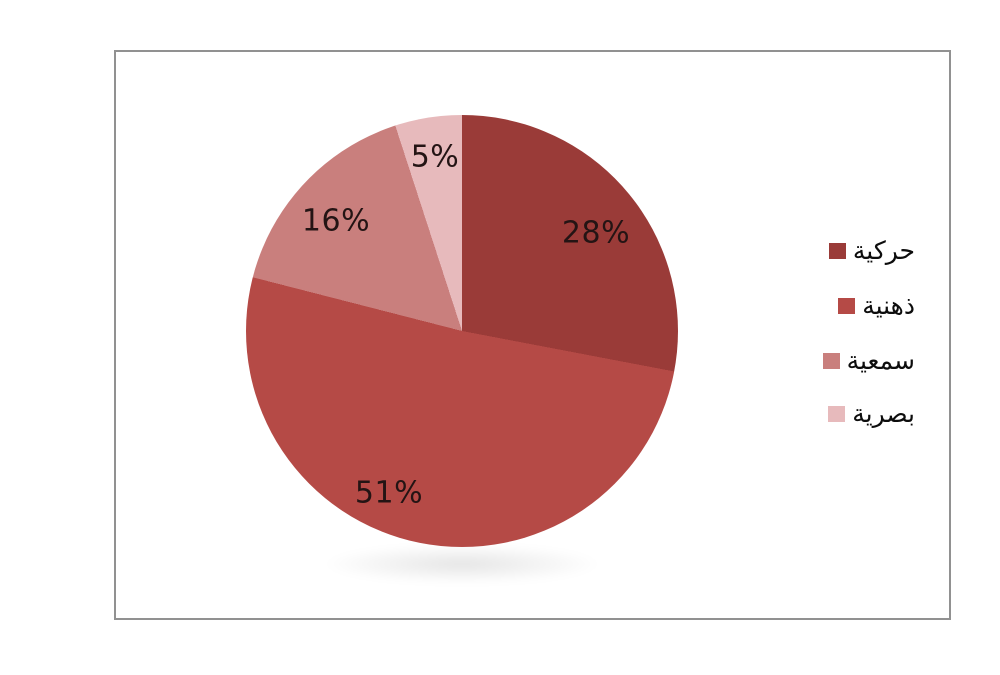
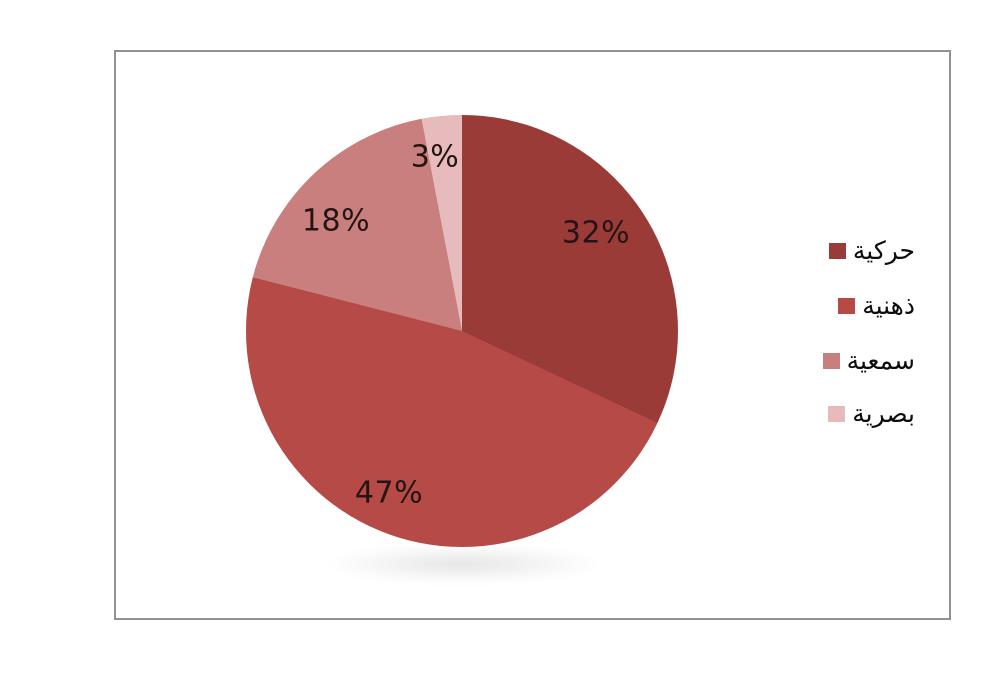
حركية: 28% -> 32%
ذهنية: 51% -> 47%
سمعية: 16% -> 18%
بصرية: 5% -> 3%
